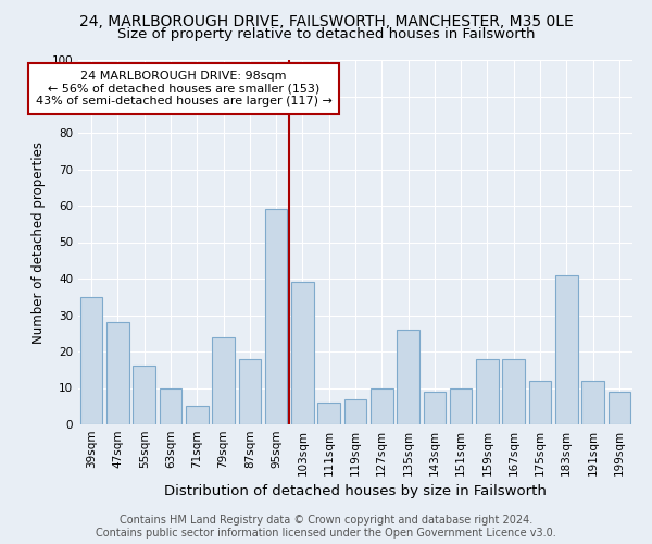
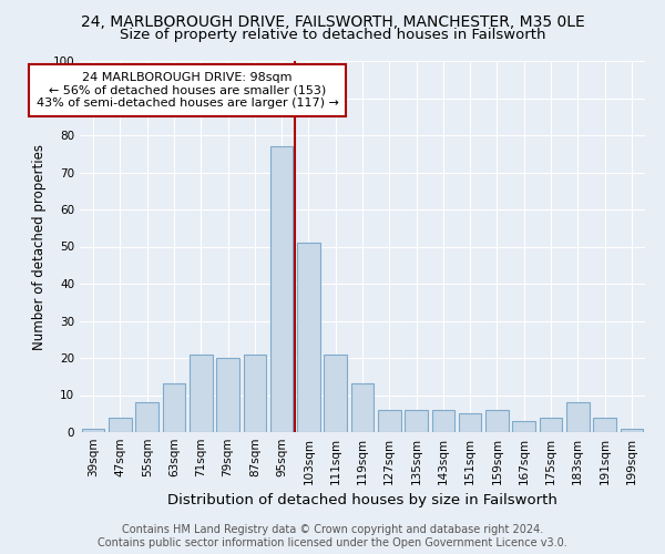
39sqm: 35 -> 1
47sqm: 28 -> 4
55sqm: 16 -> 8
63sqm: 10 -> 13
71sqm: 5 -> 21
79sqm: 24 -> 20
87sqm: 18 -> 21
95sqm: 59 -> 77
103sqm: 39 -> 51
111sqm: 6 -> 21
119sqm: 7 -> 13
127sqm: 10 -> 6
135sqm: 26 -> 6
143sqm: 9 -> 6
151sqm: 10 -> 5
159sqm: 18 -> 6
167sqm: 18 -> 3
175sqm: 12 -> 4
183sqm: 41 -> 8
191sqm: 12 -> 4
199sqm: 9 -> 1
